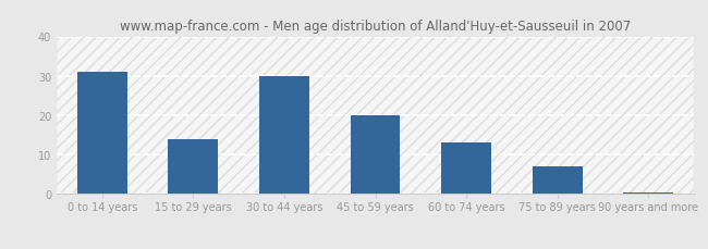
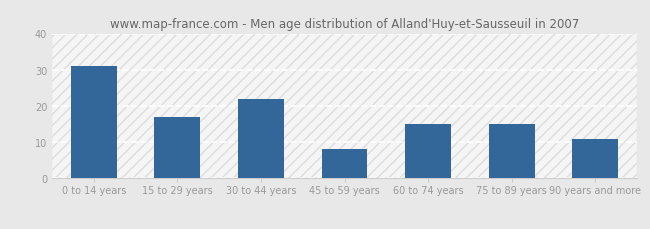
15 to 29 years: 14.0 -> 17.0
30 to 44 years: 30.0 -> 22.0
45 to 59 years: 20.0 -> 8.0
60 to 74 years: 13.0 -> 15.0
75 to 89 years: 7.0 -> 15.0
90 years and more: 0.5 -> 11.0
